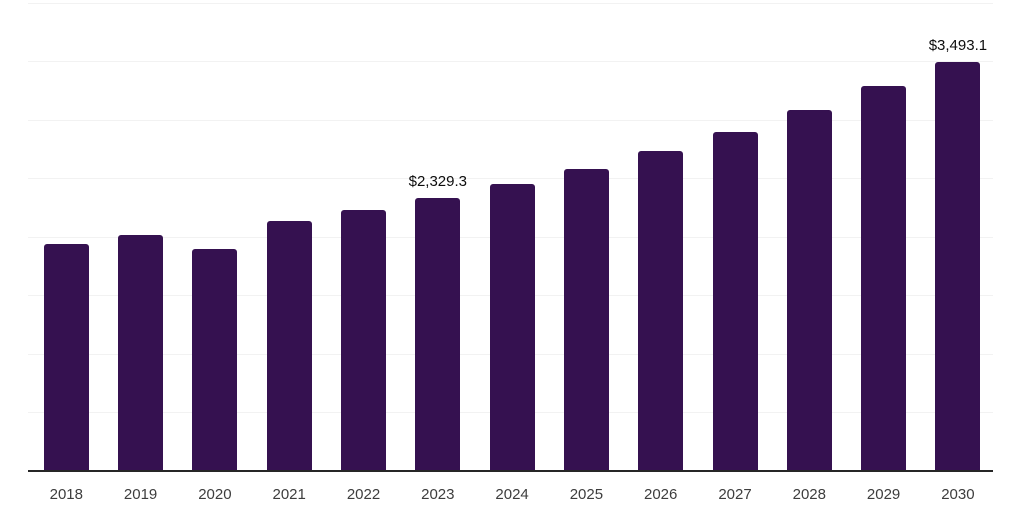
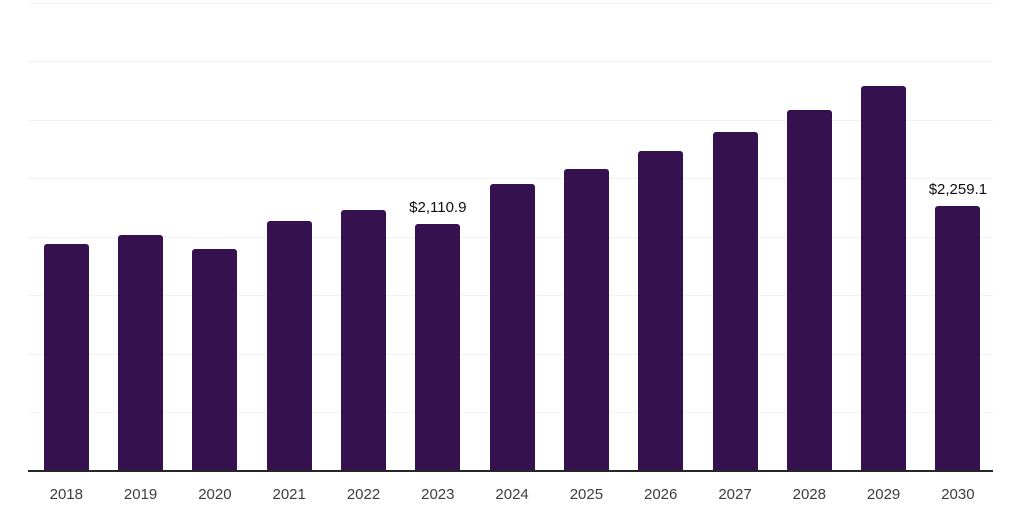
2023: $2,329.3 -> $2,110.9
2030: $3,493.1 -> $2,259.1
